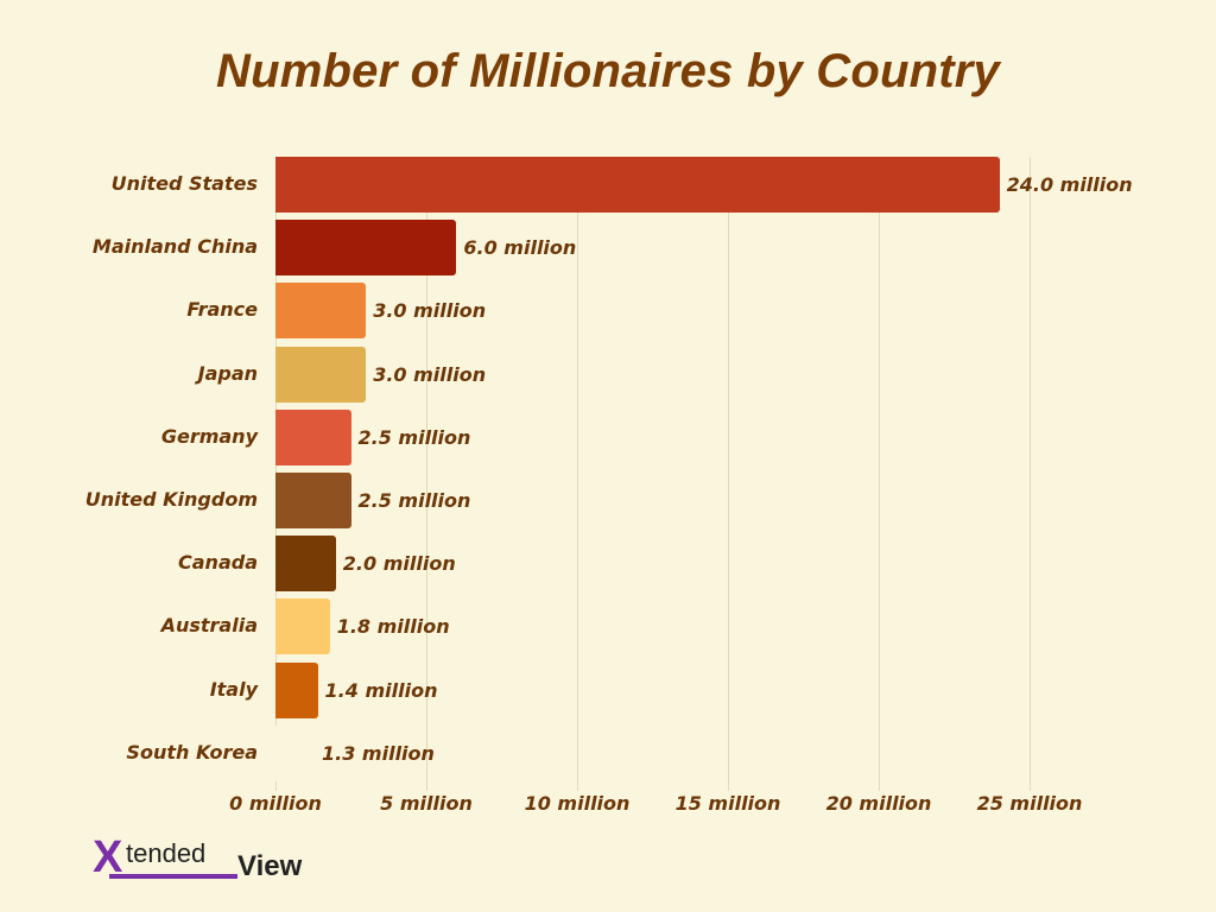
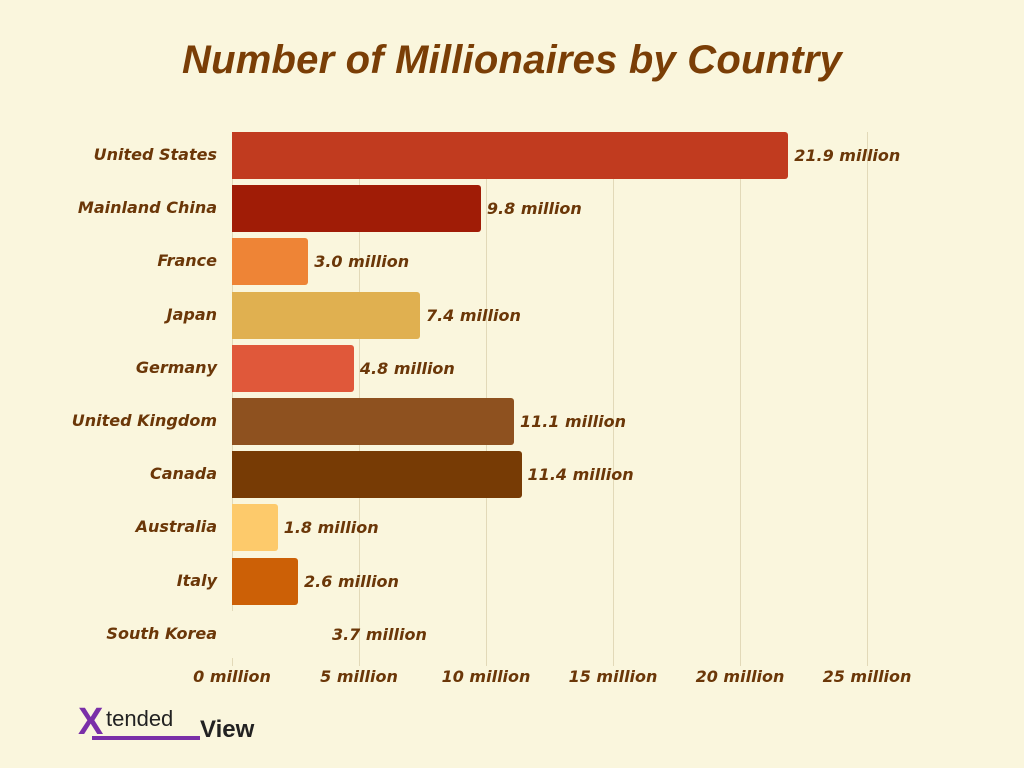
United States: 24.0 -> 21.9
Mainland China: 6.0 -> 9.8
Japan: 3.0 -> 7.4
Germany: 2.5 -> 4.8
United Kingdom: 2.5 -> 11.1
Canada: 2.0 -> 11.4
Italy: 1.4 -> 2.6
South Korea: 1.3 -> 3.7
